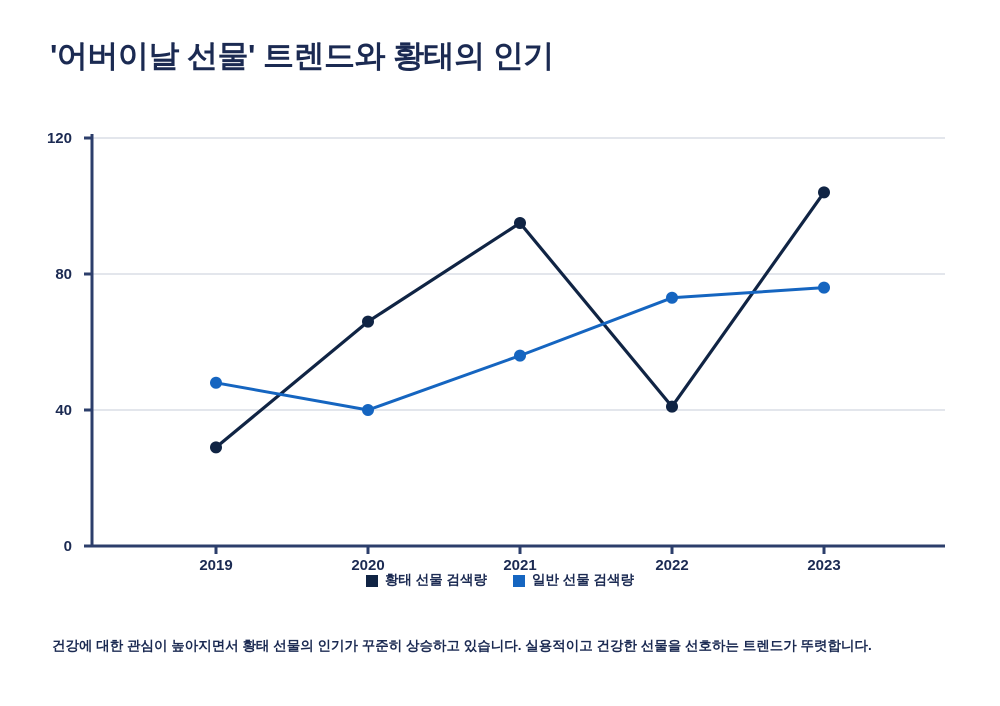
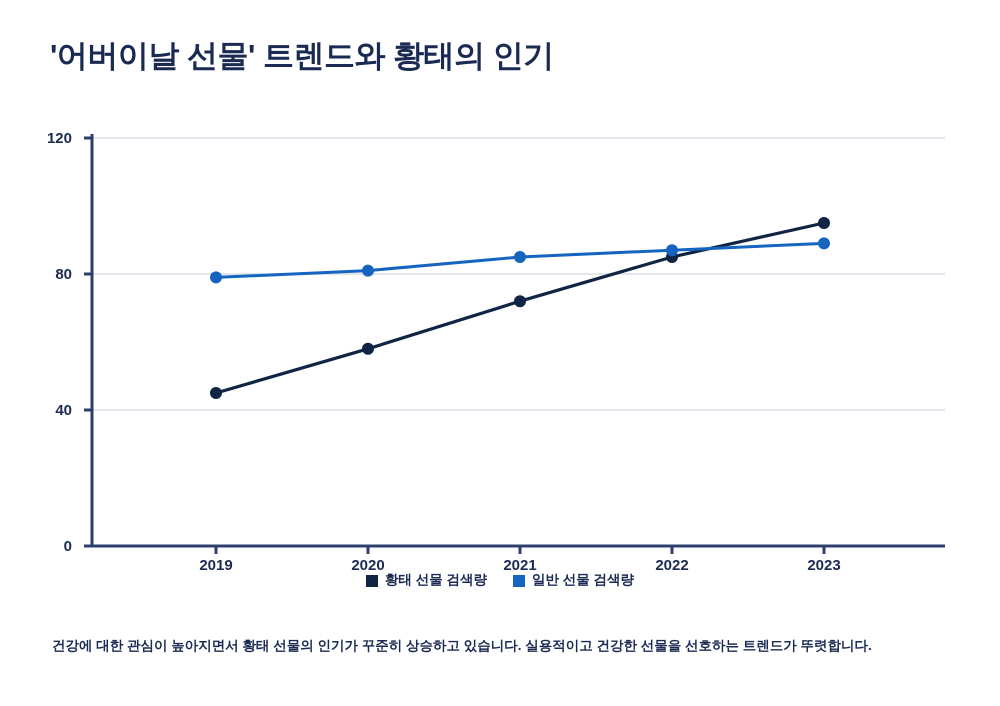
황태 선물 검색량/2019: 29 -> 45
일반 선물 검색량/2019: 48 -> 79
황태 선물 검색량/2020: 66 -> 58
일반 선물 검색량/2020: 40 -> 81
황태 선물 검색량/2021: 95 -> 72
일반 선물 검색량/2021: 56 -> 85
황태 선물 검색량/2022: 41 -> 85
일반 선물 검색량/2022: 73 -> 87
황태 선물 검색량/2023: 104 -> 95
일반 선물 검색량/2023: 76 -> 89
